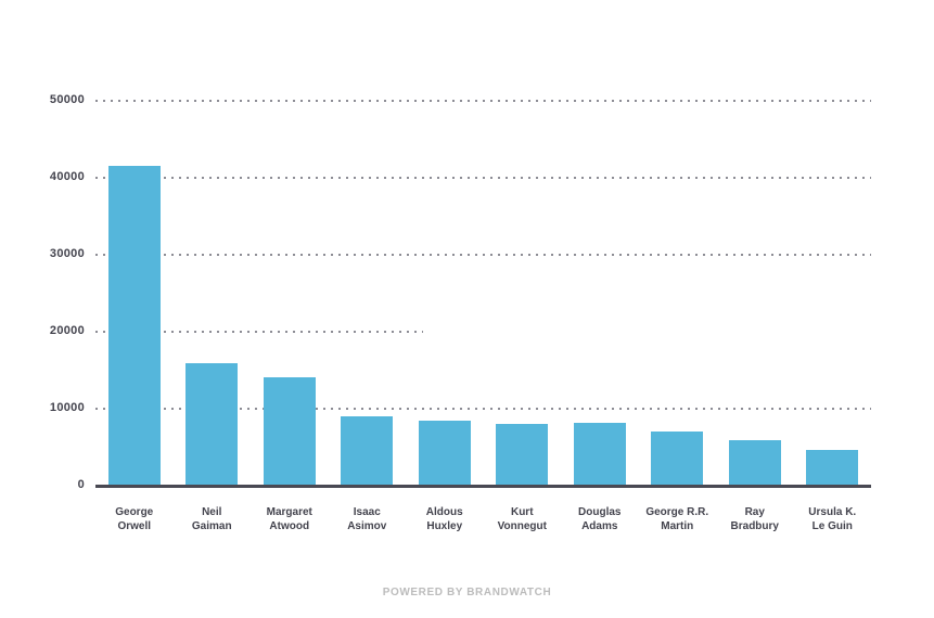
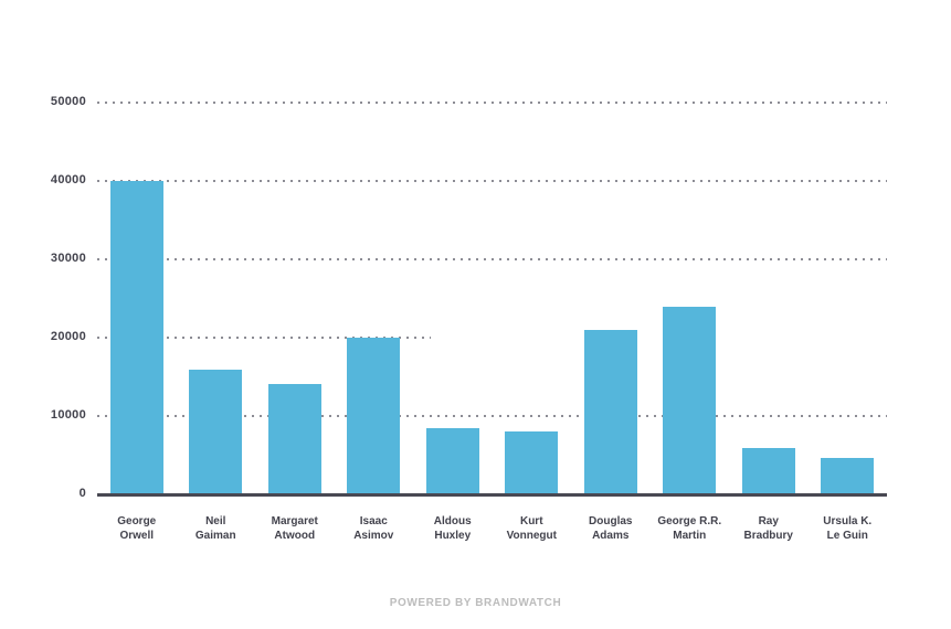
George Orwell: 42000 -> 40000
Isaac Asimov: 9000 -> 20000
Douglas Adams: 8000 -> 21000
George R.R. Martin: 7000 -> 24000
